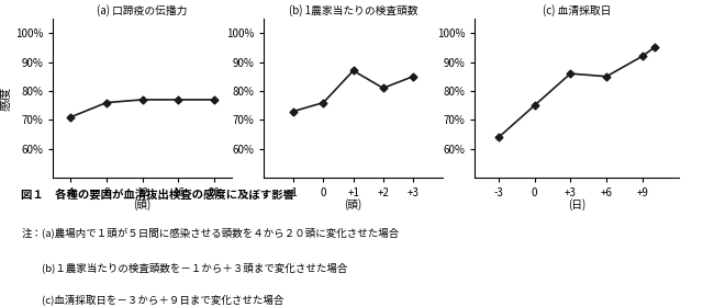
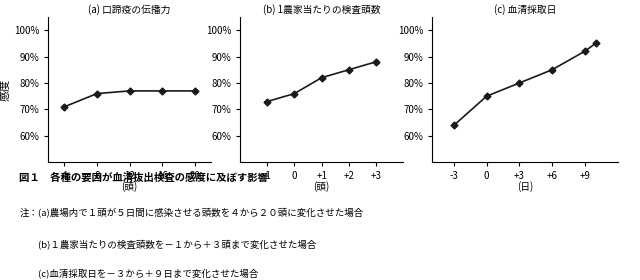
(b) 1農家当たりの検査頭数/+1: 87% -> 82%
(b) 1農家当たりの検査頭数/+2: 81% -> 85%
(b) 1農家当たりの検査頭数/+3: 85% -> 88%
(c) 血清採取日/+3: 86% -> 80%
